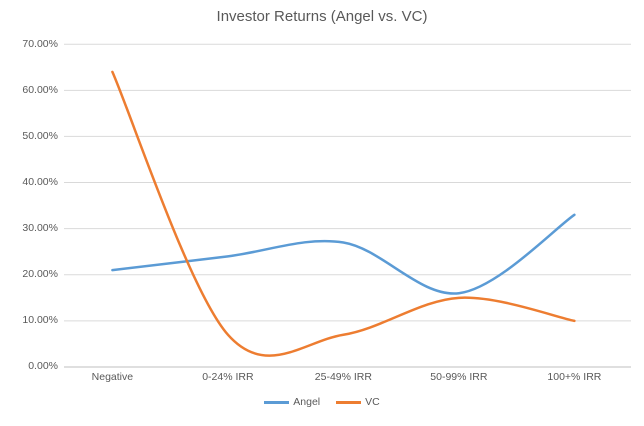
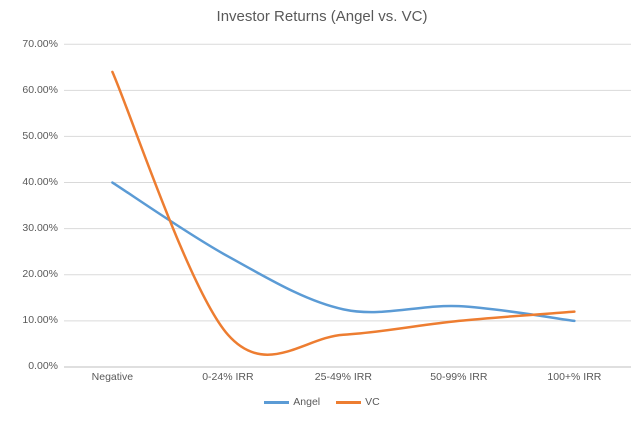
Angel/Negative: 21% -> 40%
Angel/25-49% IRR: 27% -> 12%
Angel/50-99% IRR: 16% -> 13%
VC/50-99% IRR: 15% -> 10%
Angel/100+% IRR: 33% -> 10%
VC/100+% IRR: 10% -> 12%
